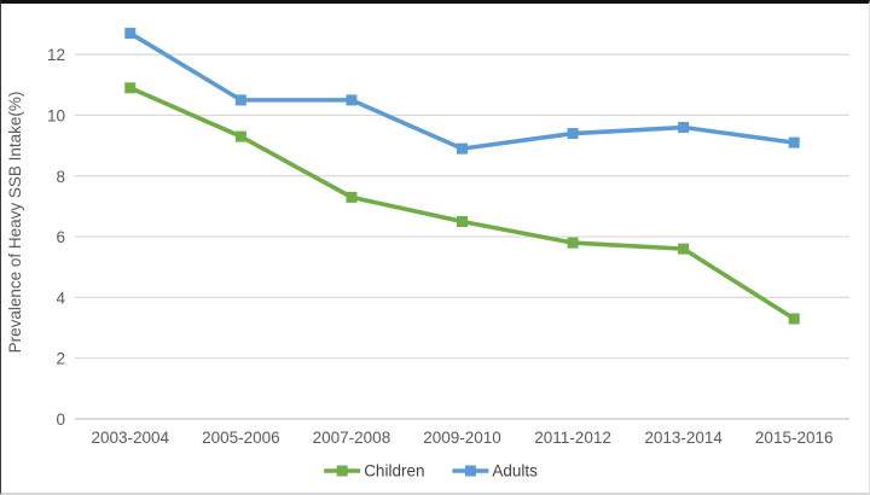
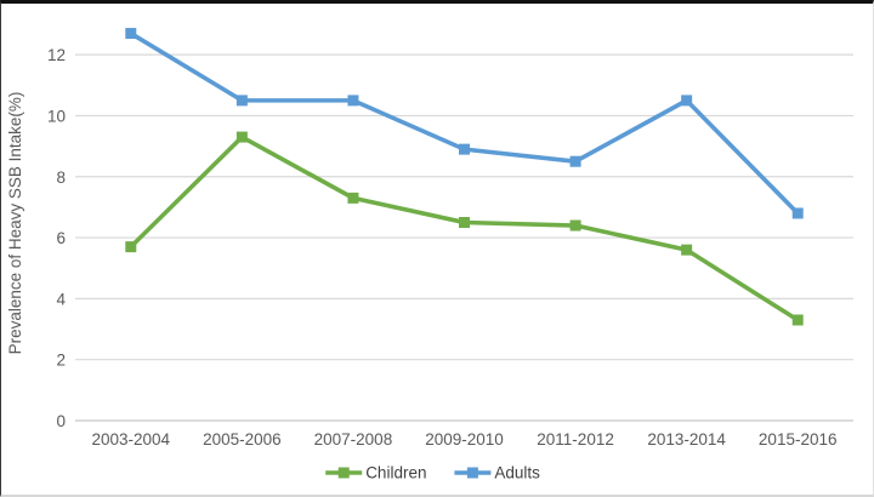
Children/2003-2004: 10.9 -> 5.7
Children/2011-2012: 5.8 -> 6.4
Adults/2011-2012: 9.4 -> 8.5
Adults/2013-2014: 9.6 -> 10.5
Adults/2015-2016: 9.1 -> 6.8
